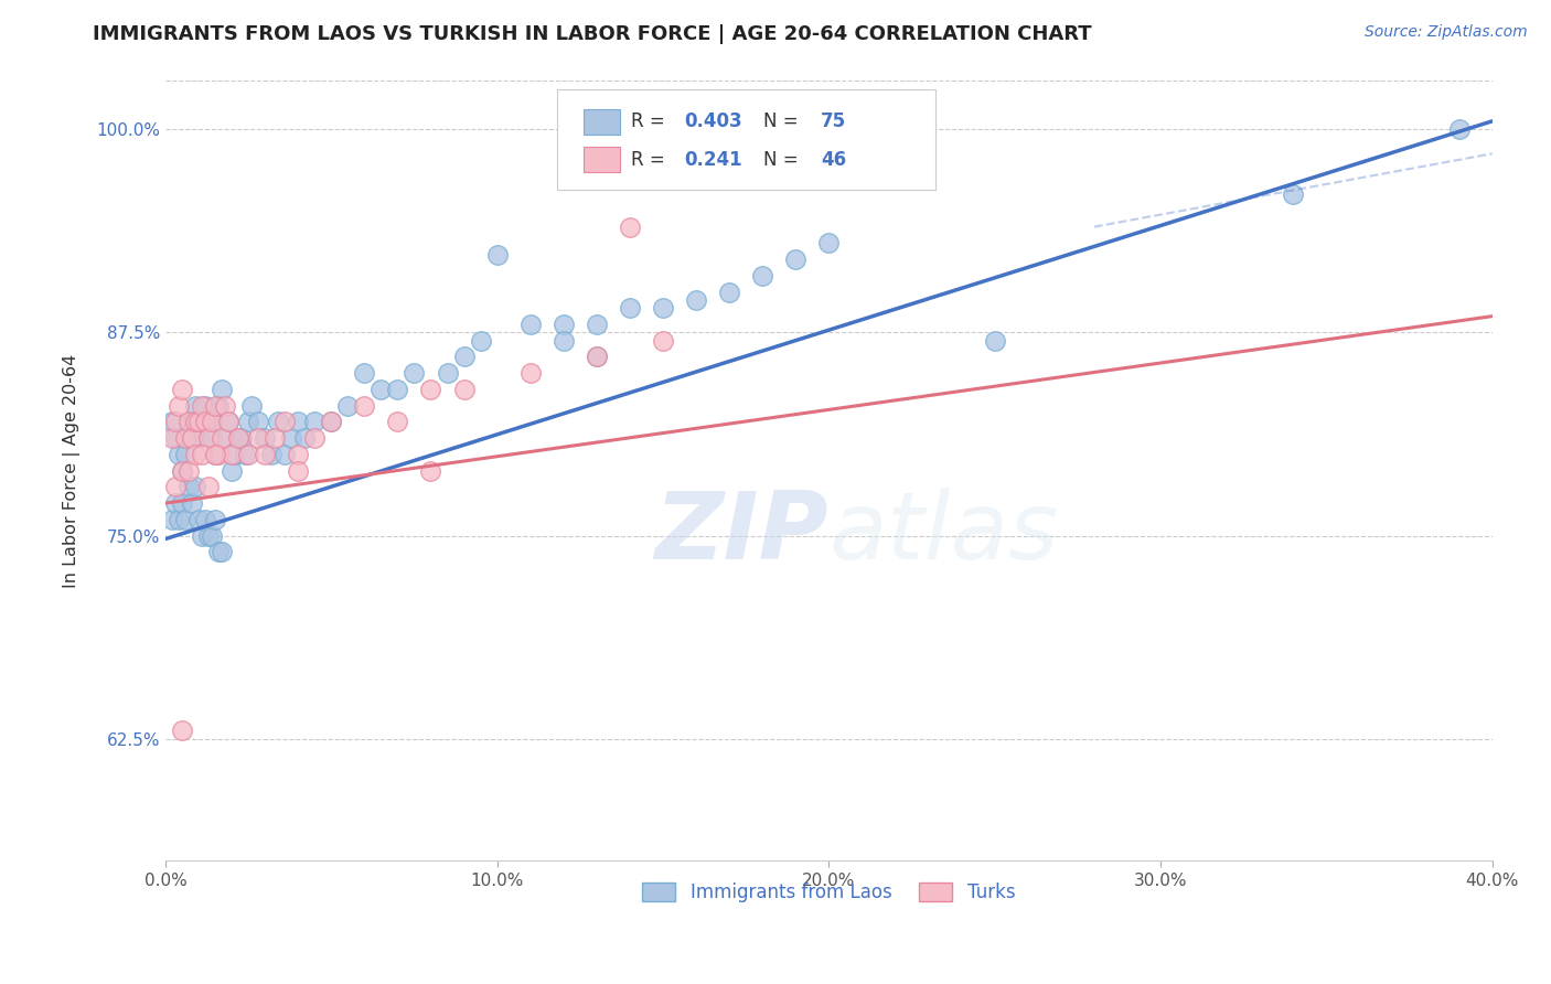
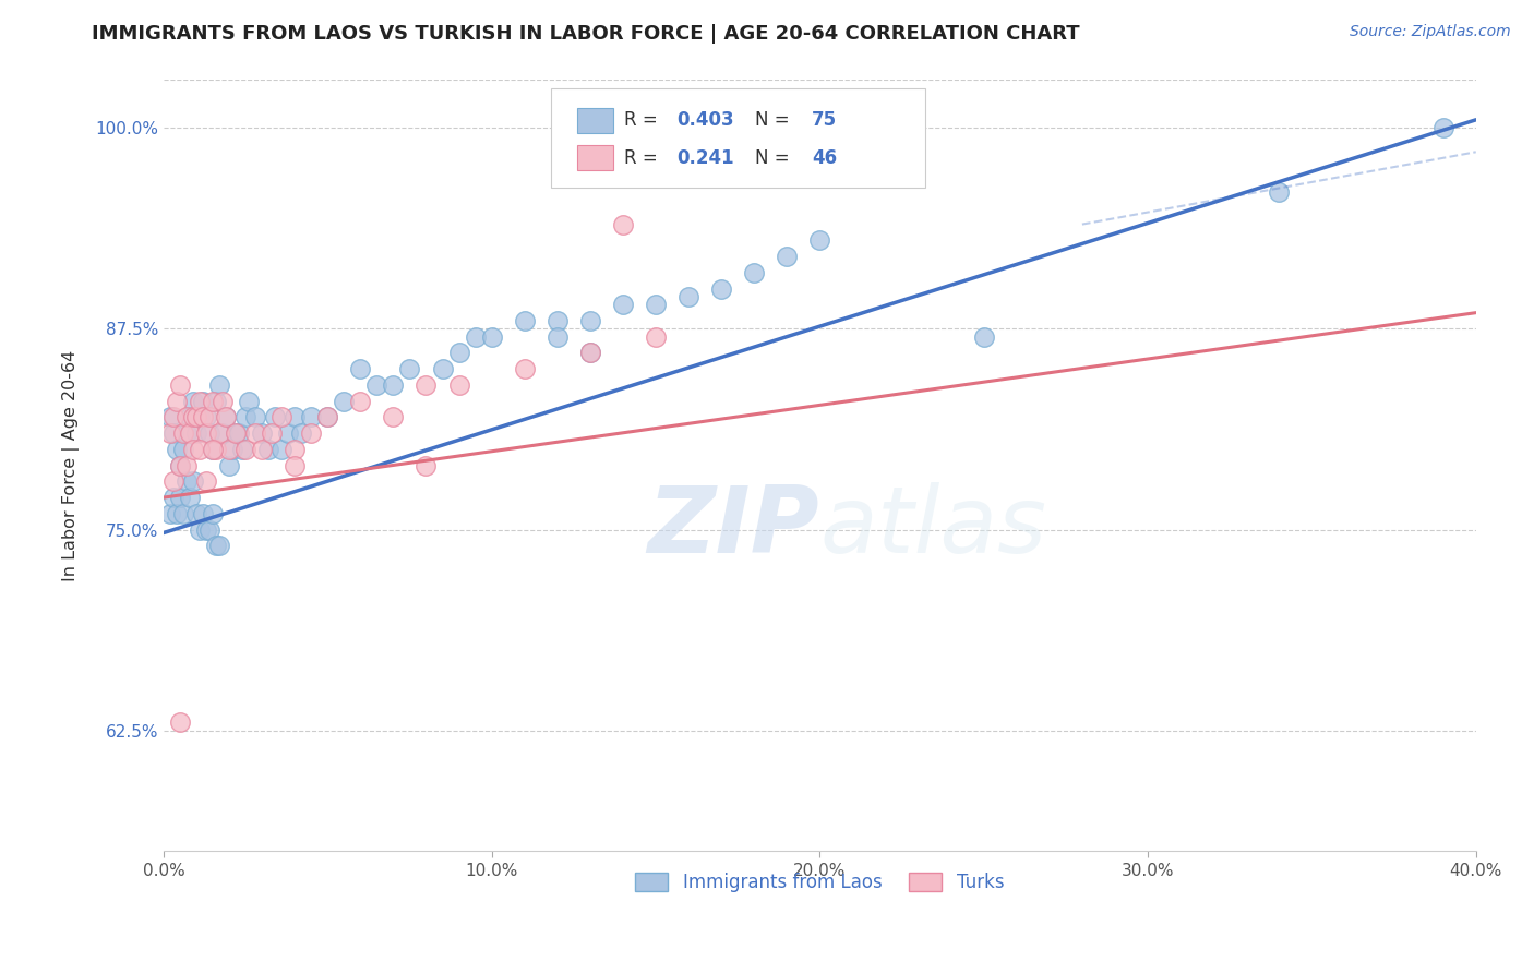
Immigrants from Laos/10.0%: 92.3% -> 87.0%
